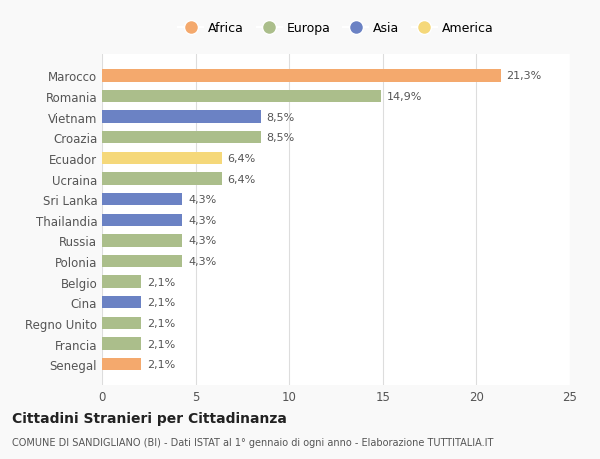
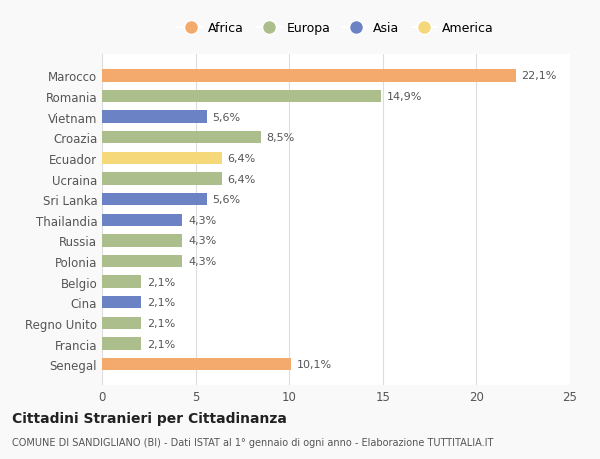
Marocco: 21,3% -> 22,1%
Vietnam: 8,5% -> 5,6%
Sri Lanka: 4,3% -> 5,6%
Senegal: 2,1% -> 10,1%
